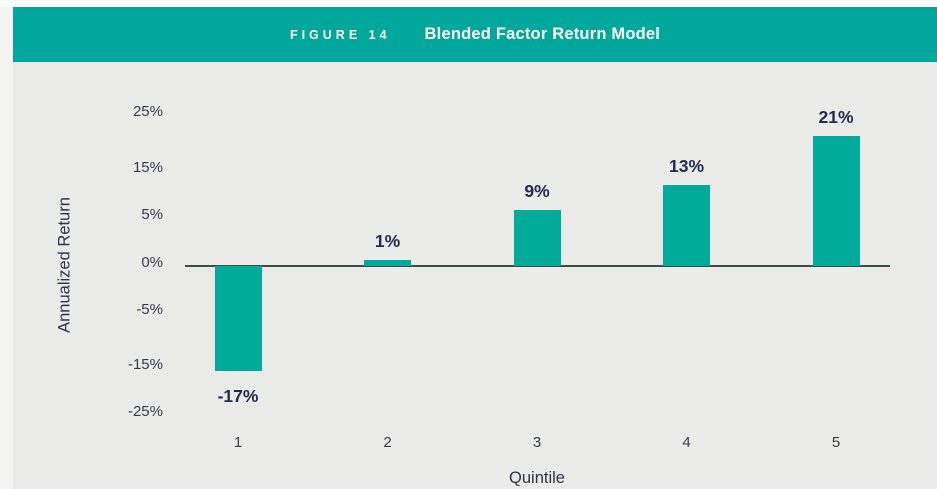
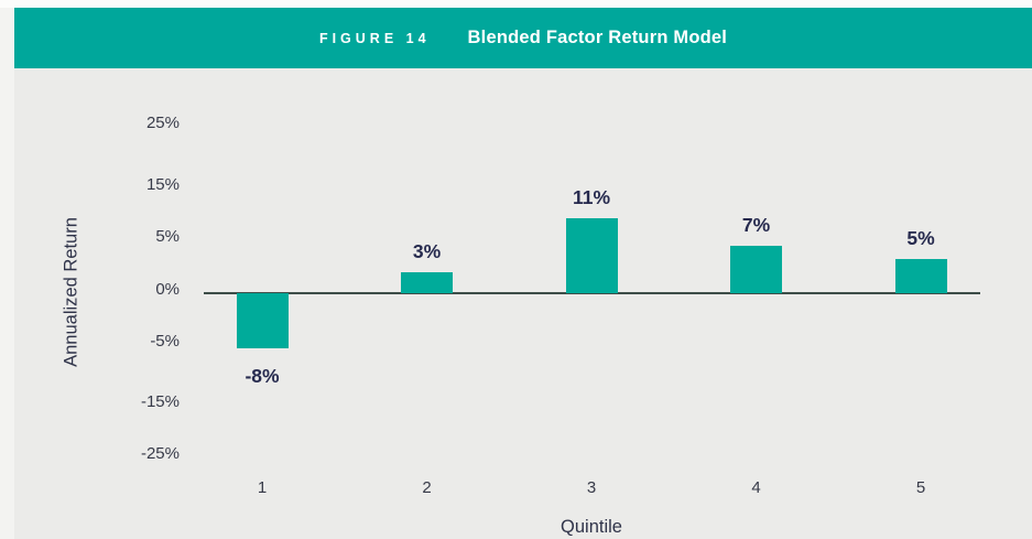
1: -17% -> -8%
2: 1% -> 3%
3: 9% -> 11%
4: 13% -> 7%
5: 21% -> 5%
